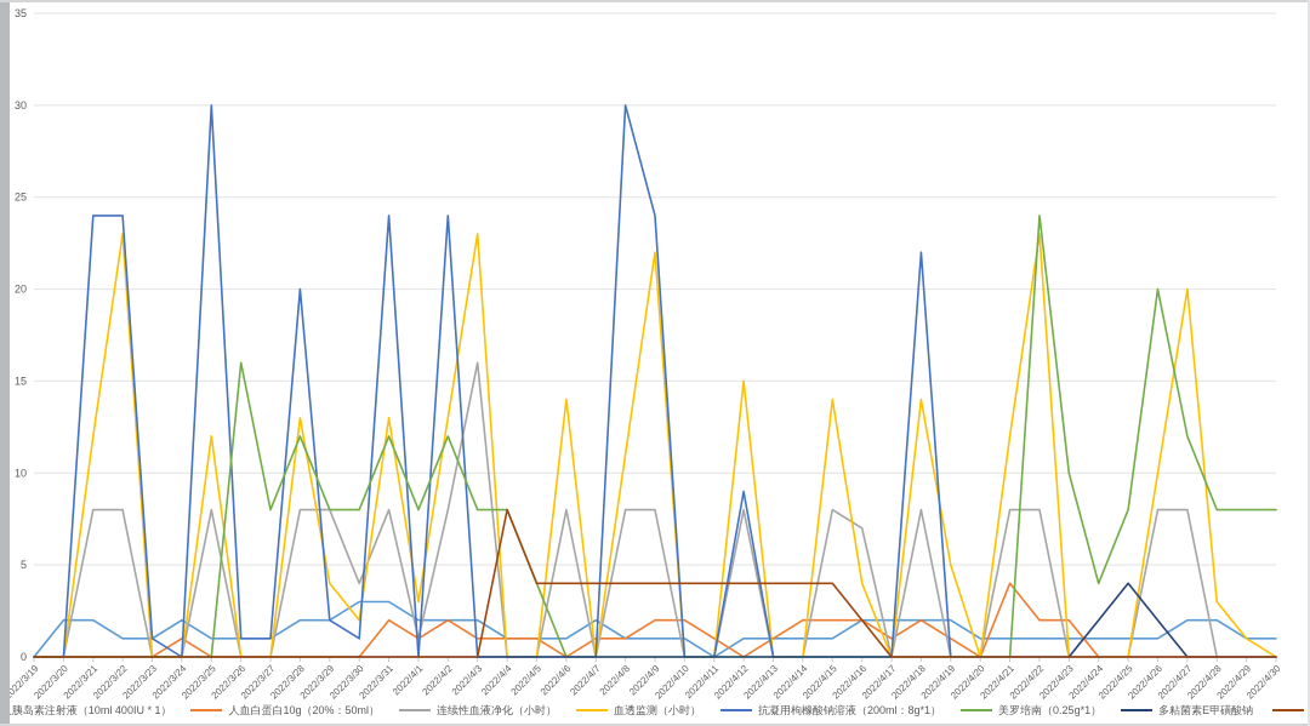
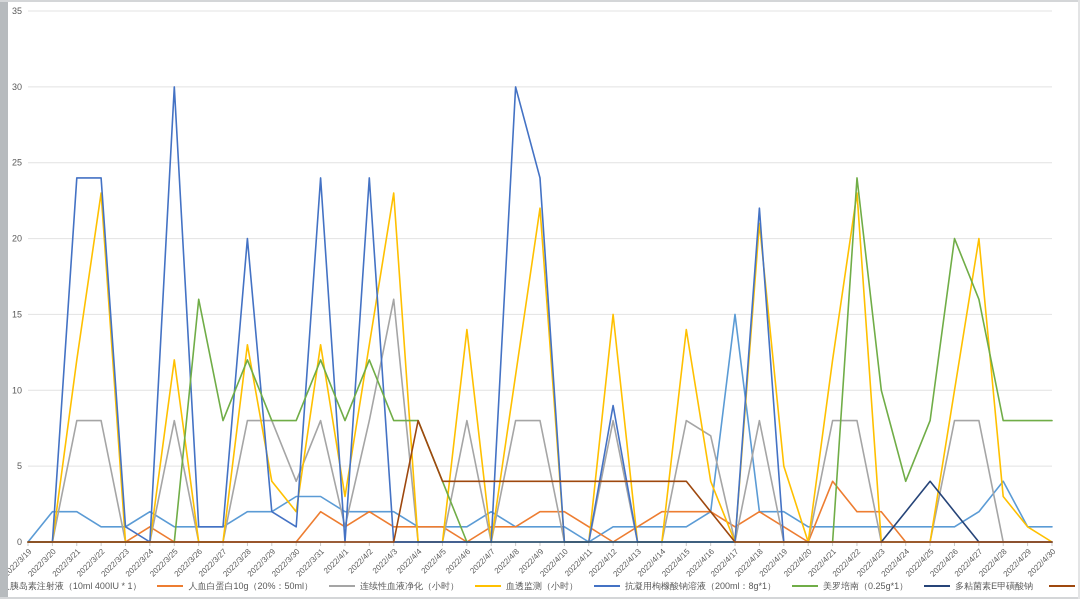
人胰岛素注射液（10ml 400IU * 1）/2022/4/17: 2 -> 15
血透监测（小时）/2022/4/18: 14 -> 21
美罗培南（0.25g*1）/2022/4/27: 12 -> 16
人胰岛素注射液（10ml 400IU * 1）/2022/4/28: 2 -> 4
